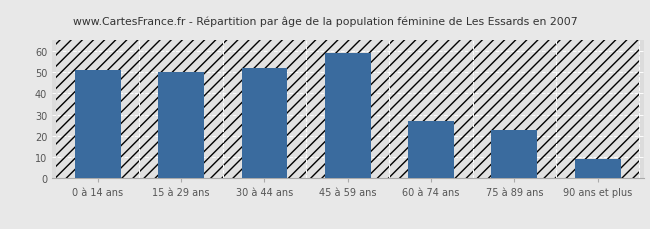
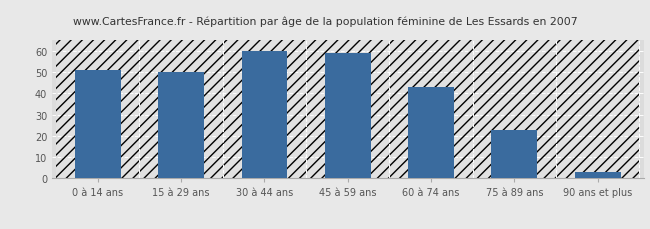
30 à 44 ans: 52 -> 60
60 à 74 ans: 27 -> 43
90 ans et plus: 9 -> 3
